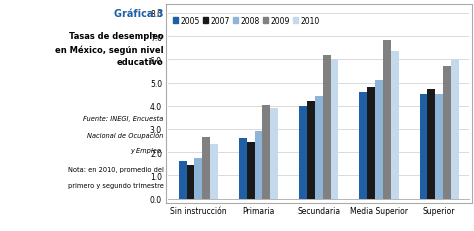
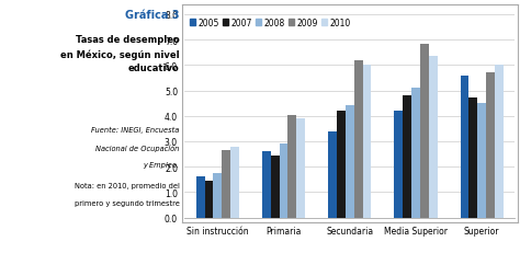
2010/Sin instrucción: 2.35 -> 2.80
2005/Secundaria: 4.0 -> 3.4
2005/Media Superior: 4.6 -> 4.2
2005/Superior: 4.5 -> 5.6
